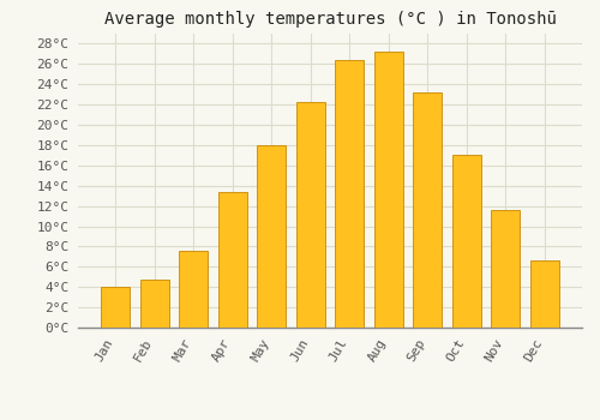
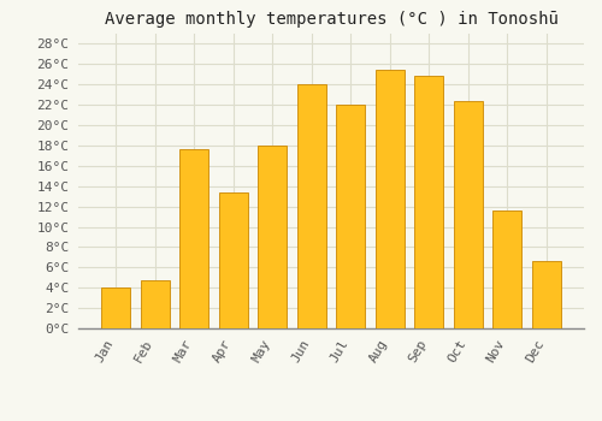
Mar: 7.6°C -> 17.6°C
Jun: 22.2°C -> 24.0°C
Jul: 26.4°C -> 22.0°C
Aug: 27.2°C -> 25.4°C
Sep: 23.2°C -> 24.8°C
Oct: 17.1°C -> 22.4°C
